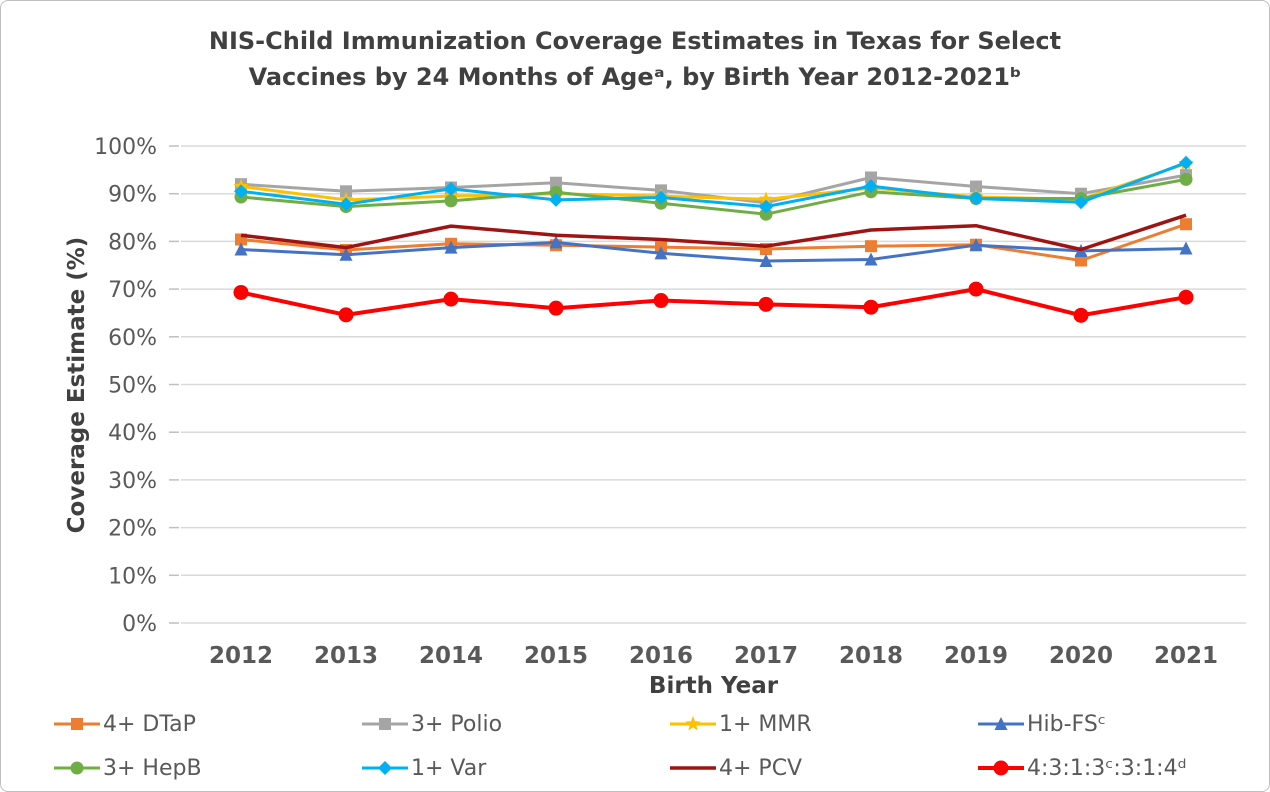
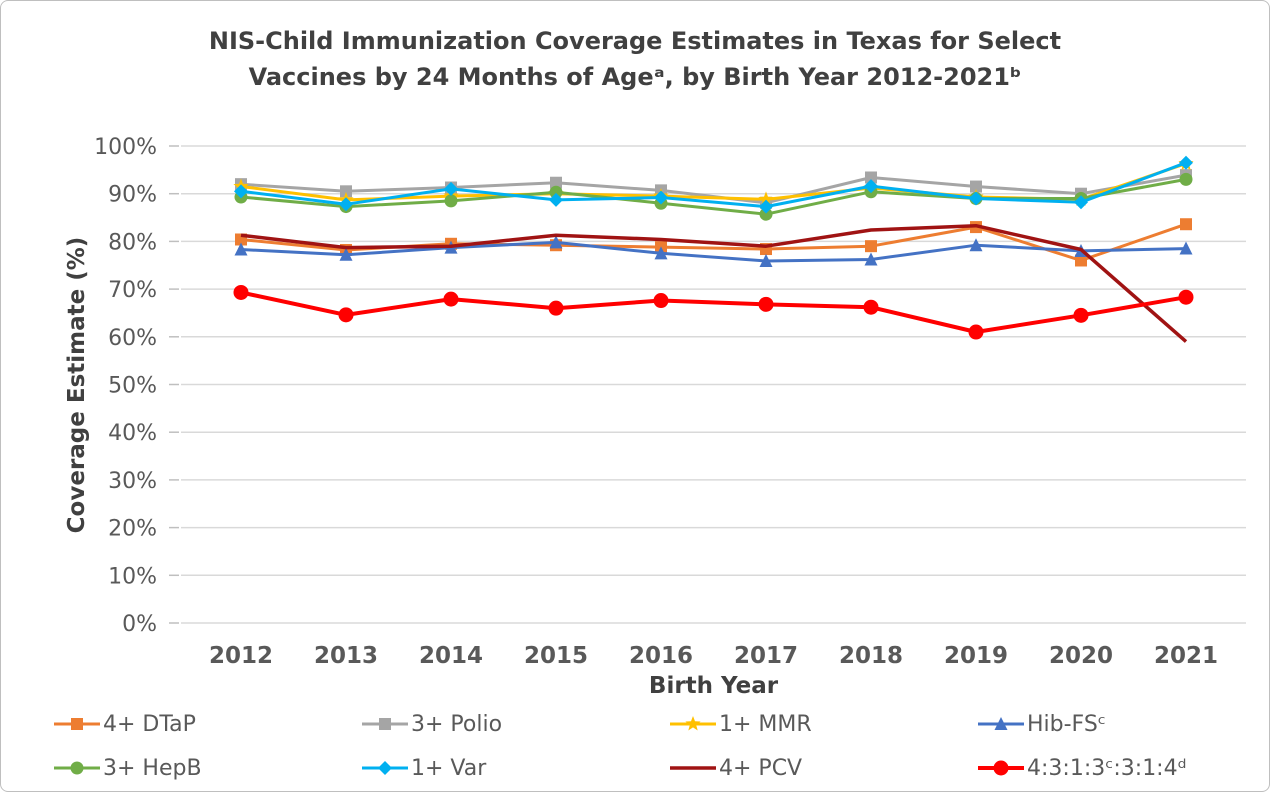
4+ PCV/2014: 83% -> 79%
4+ DTaP/2019: 79% -> 83%
4:3:1:3ᶜ:3:1:4ᵈ/2019: 70% -> 61%
4+ PCV/2021: 86% -> 59%
